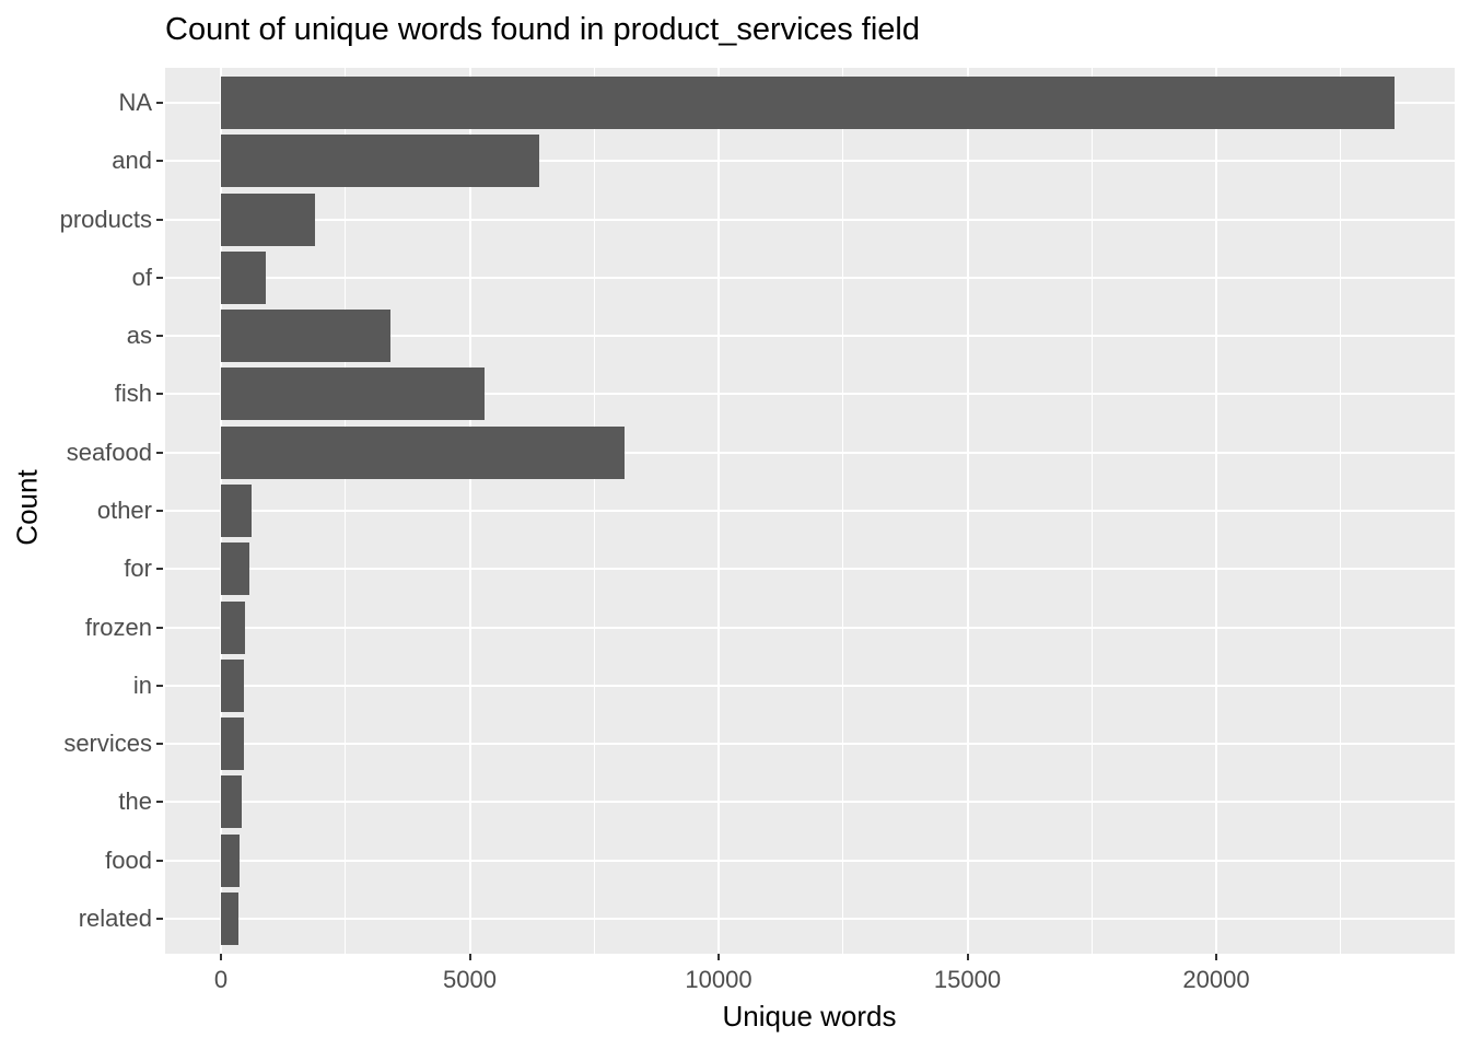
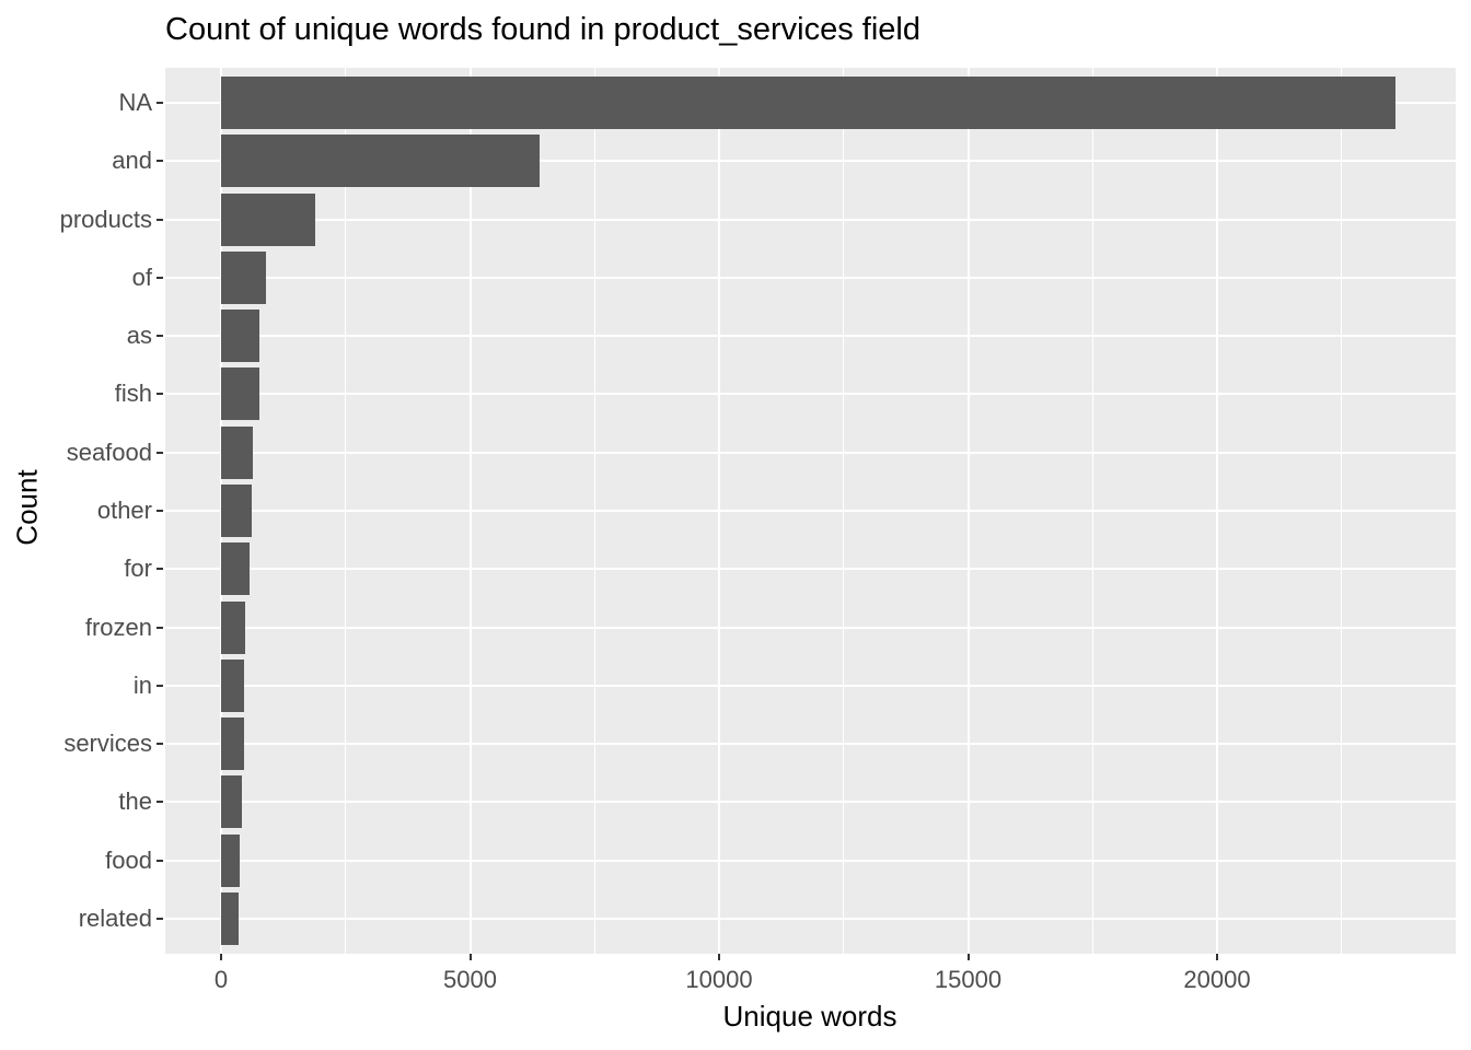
as: 3400 -> 800
fish: 5300 -> 800
seafood: 8100 -> 600
